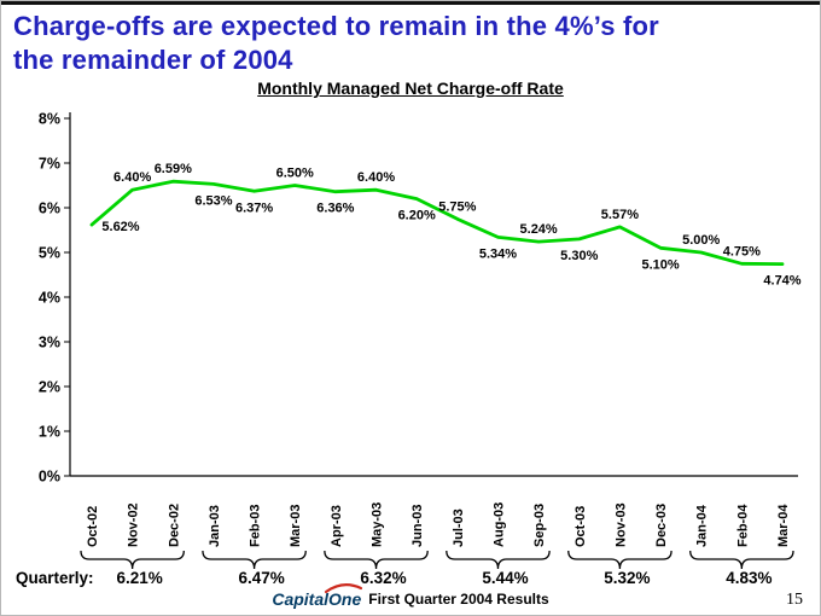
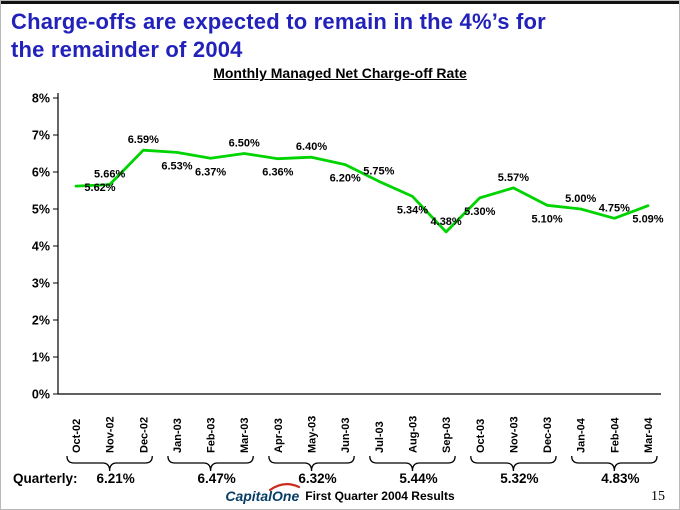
Nov-02: 6.40% -> 5.66%
Sep-03: 5.24% -> 4.38%
Mar-04: 4.74% -> 5.09%
